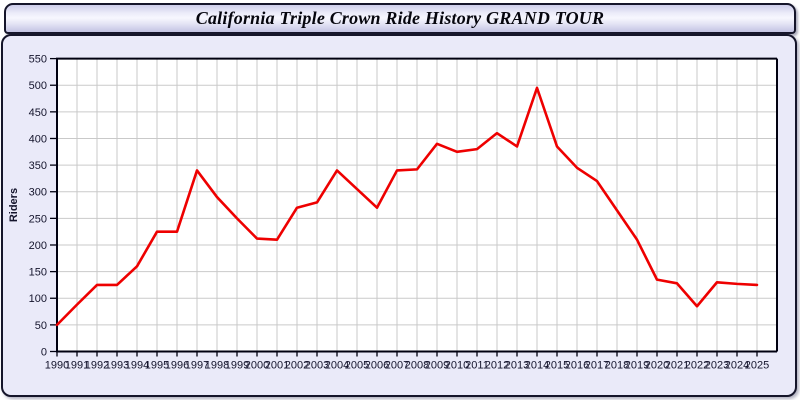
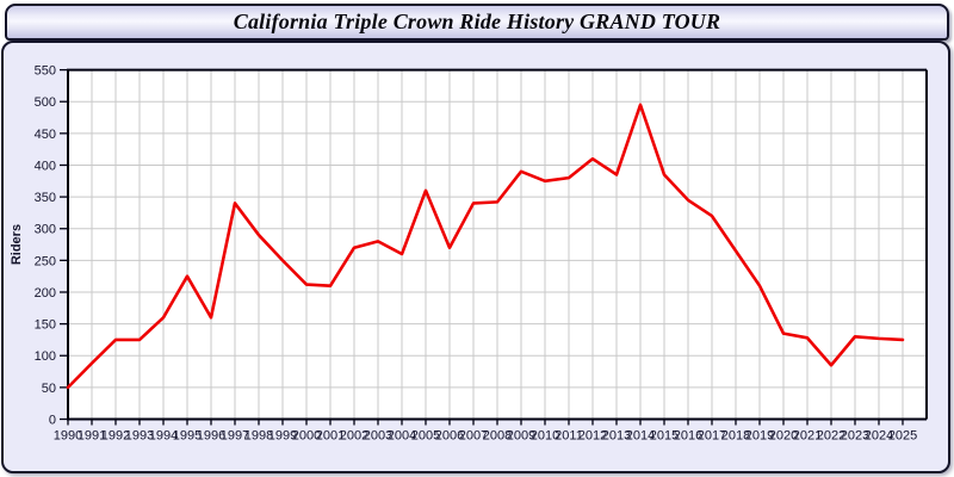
1996: 220 -> 160
2004: 340 -> 260
2005: 300 -> 360
